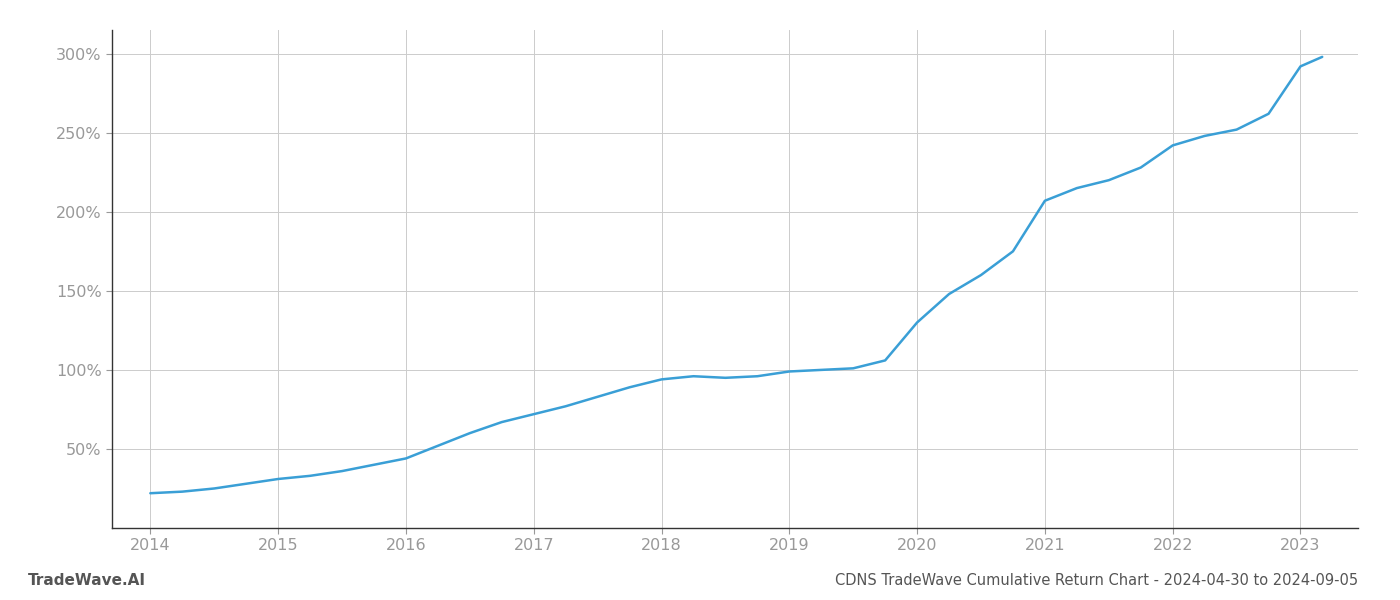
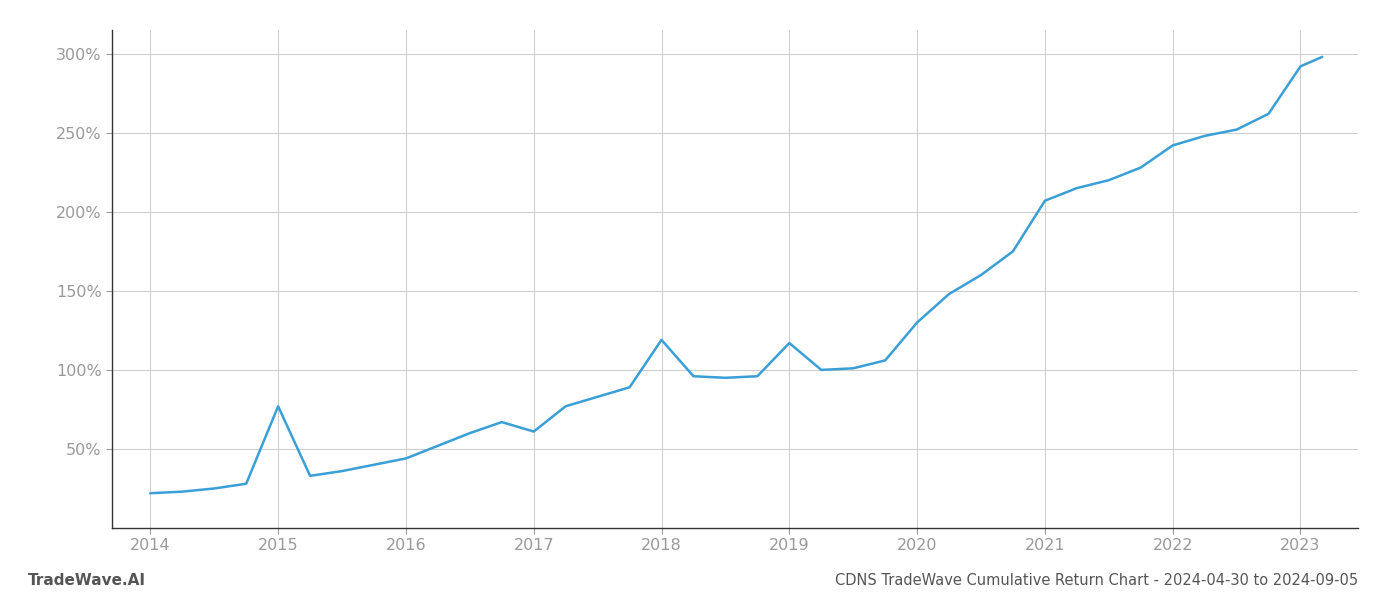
2015: 31% -> 77%
2017: 72% -> 61%
2018: 94% -> 119%
2019: 99% -> 117%
